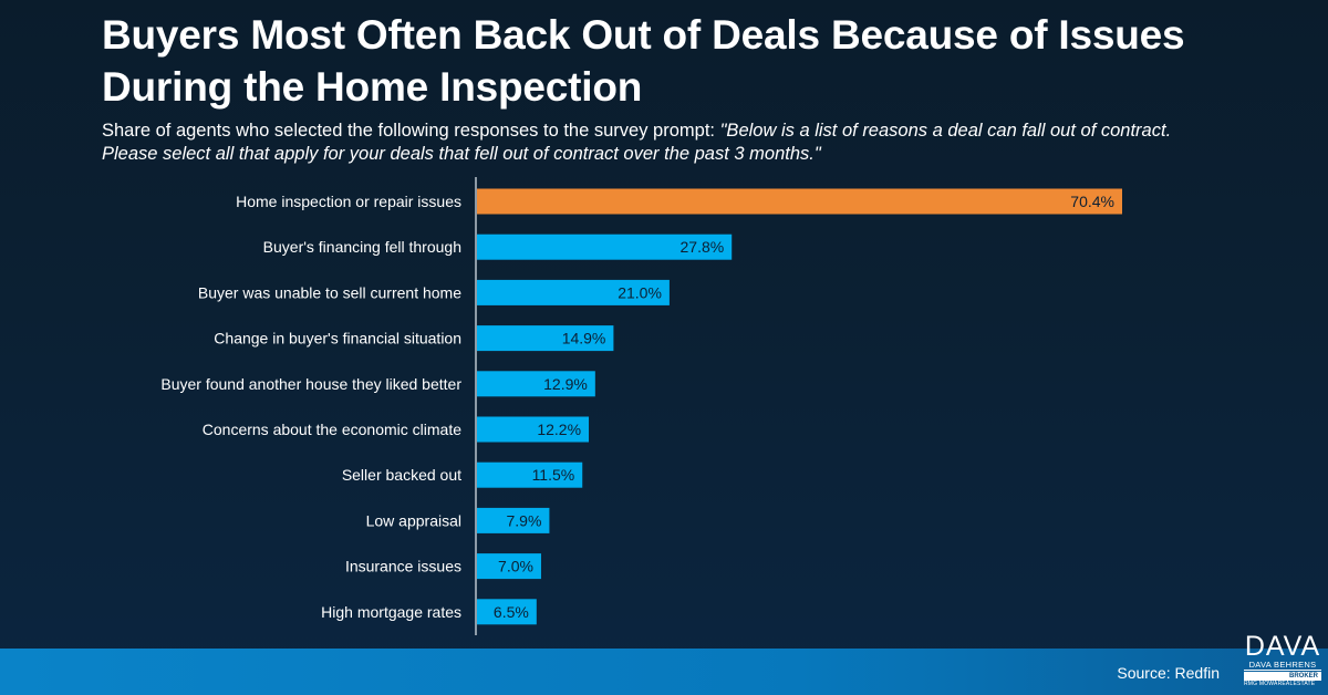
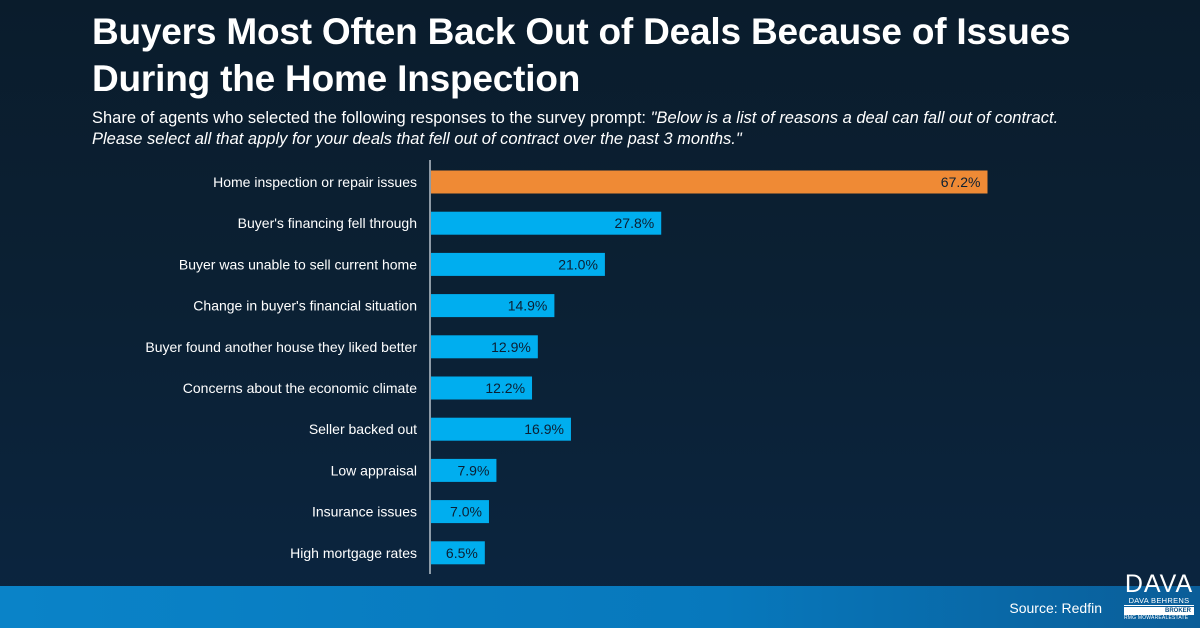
Home inspection or repair issues: 70.4% -> 67.2%
Seller backed out: 11.5% -> 16.9%
